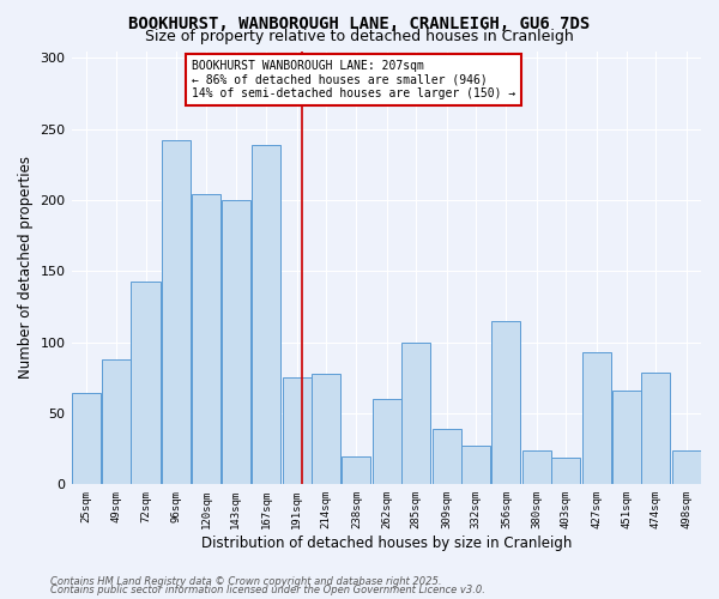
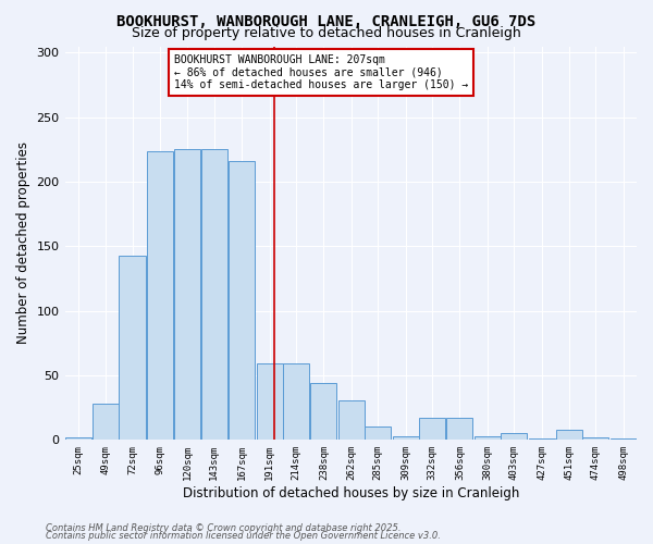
25sqm: 64 -> 2
49sqm: 88 -> 28
96sqm: 242 -> 224
120sqm: 204 -> 225
143sqm: 200 -> 225
167sqm: 239 -> 216
191sqm: 75 -> 59
214sqm: 78 -> 59
238sqm: 20 -> 44
262sqm: 60 -> 31
285sqm: 100 -> 10
309sqm: 39 -> 3
332sqm: 27 -> 17
356sqm: 115 -> 17
380sqm: 24 -> 3
403sqm: 19 -> 5
427sqm: 93 -> 1
451sqm: 66 -> 8
474sqm: 79 -> 2
498sqm: 24 -> 1
